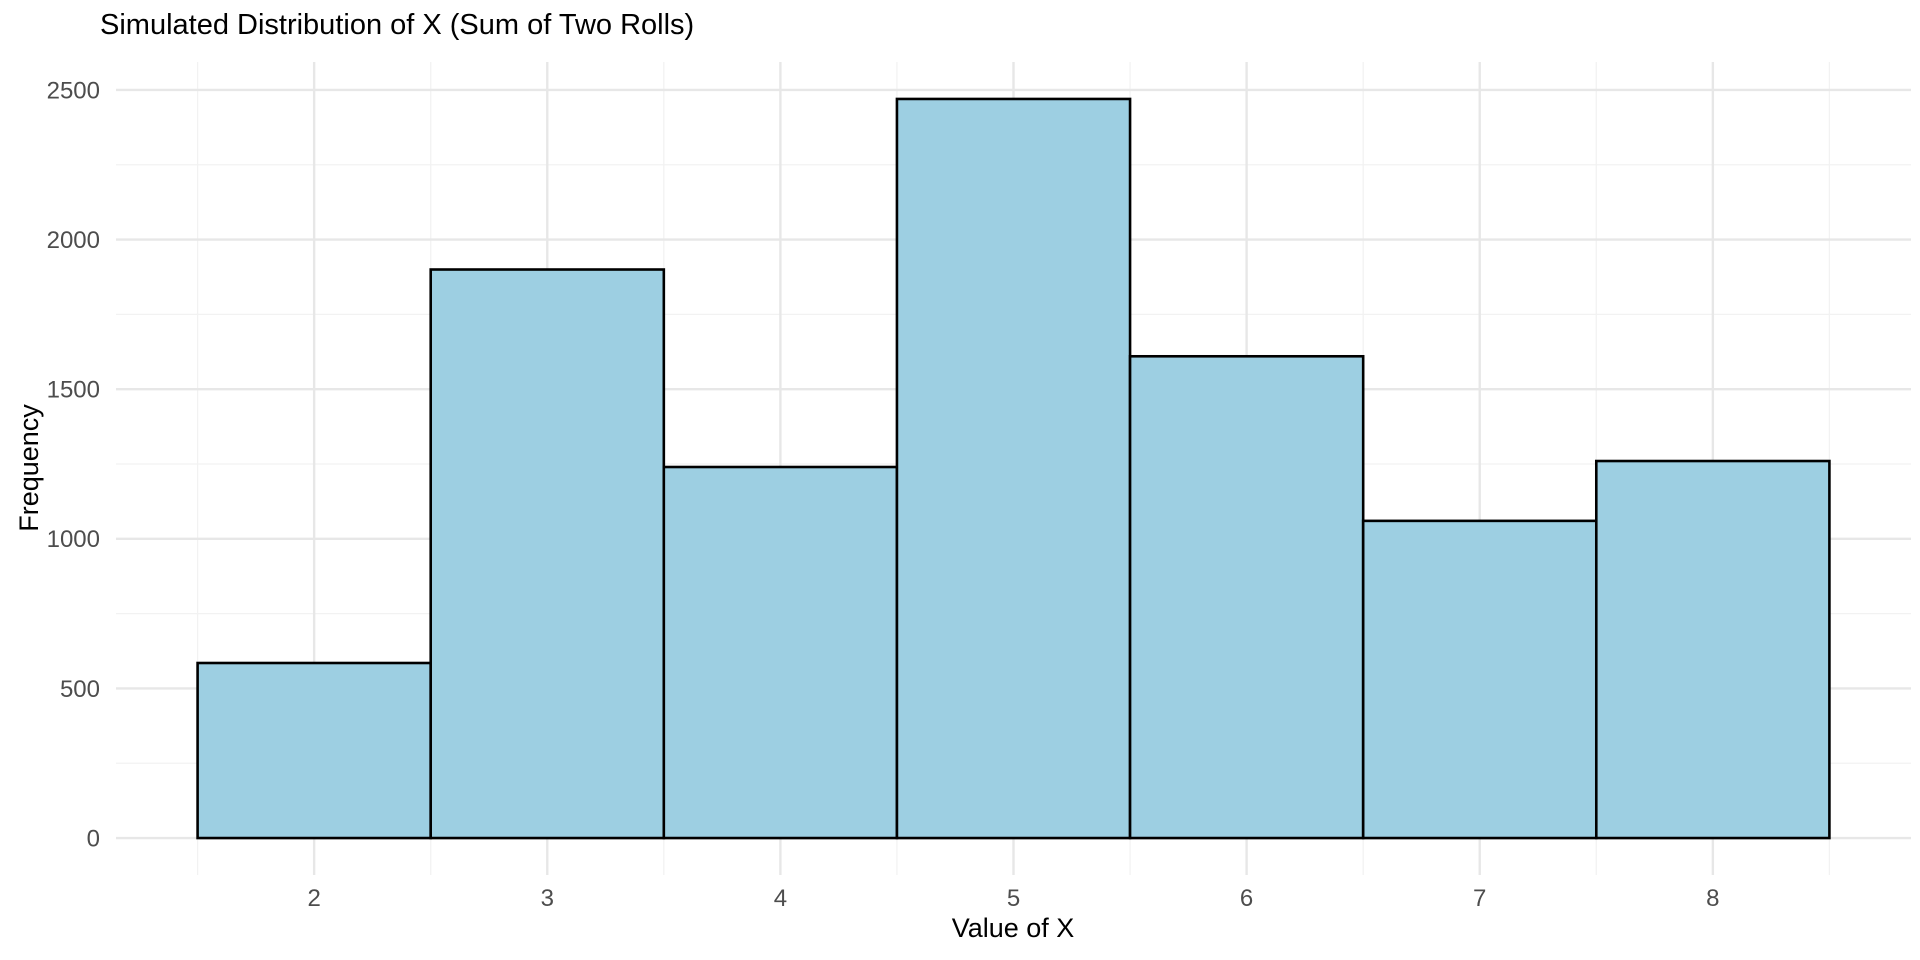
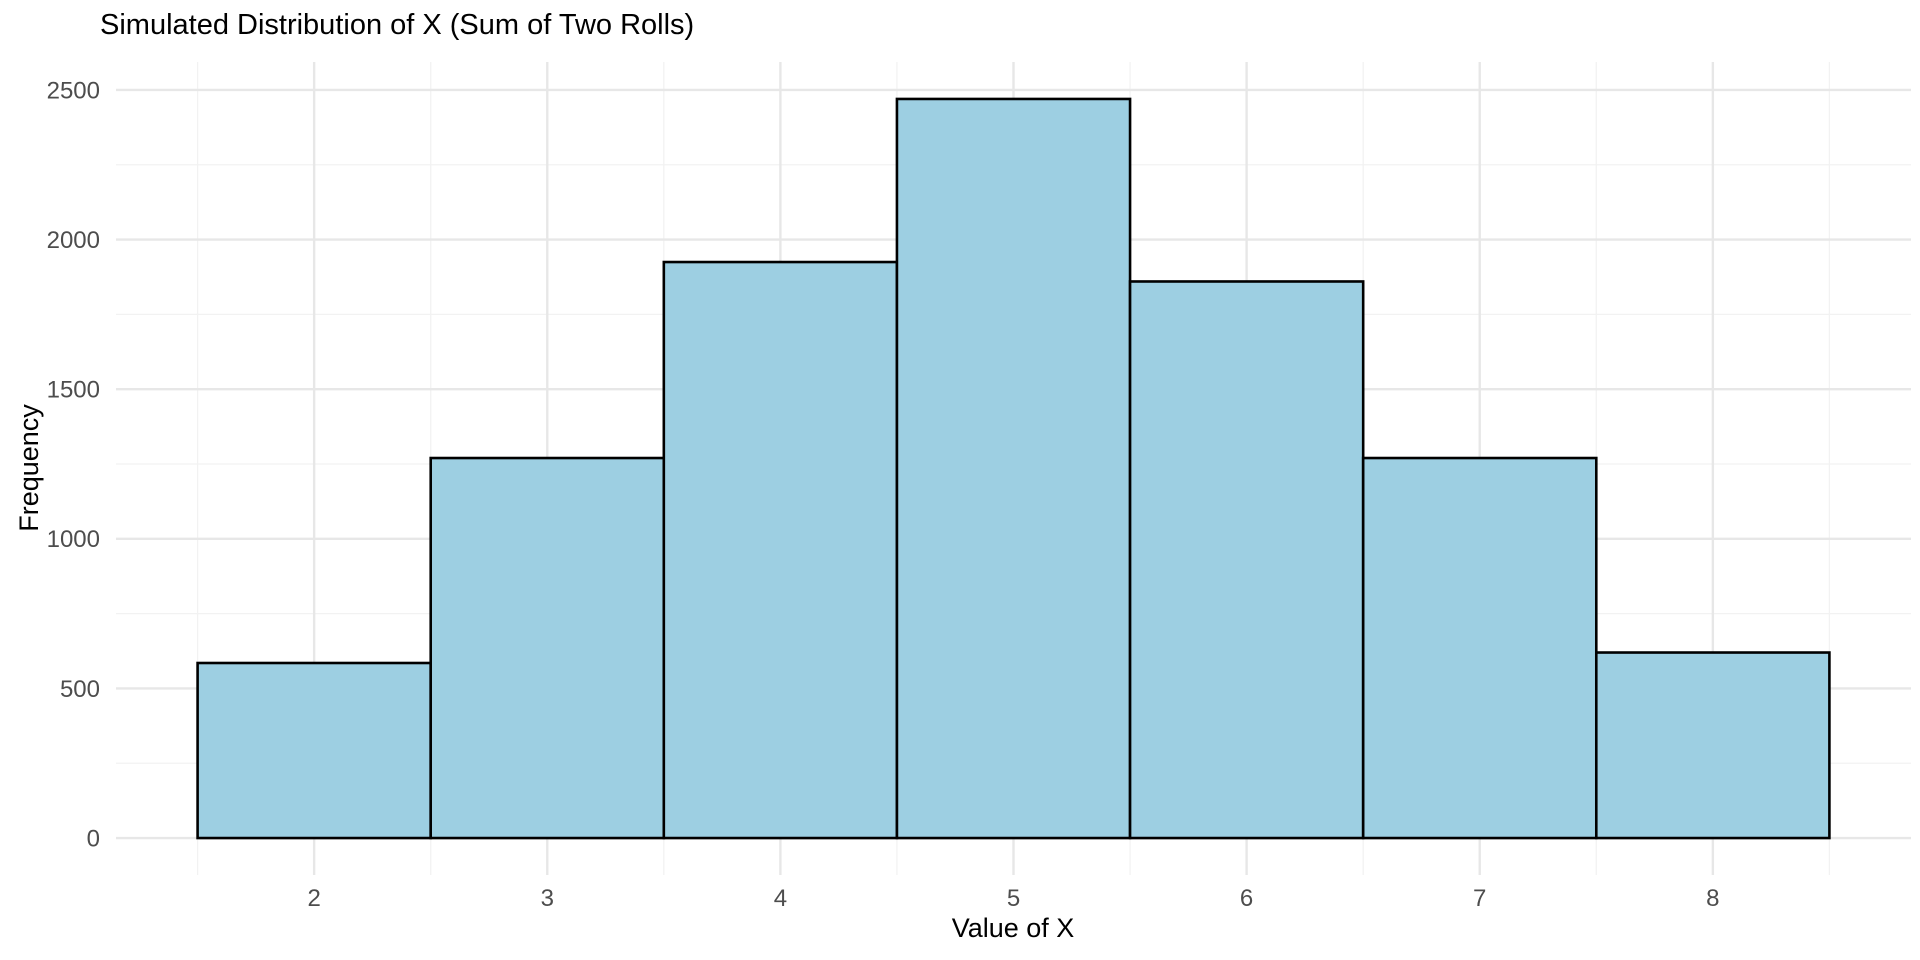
3: 1900 -> 1270
4: 1240 -> 1920
6: 1610 -> 1860
7: 1060 -> 1270
8: 1260 -> 620
